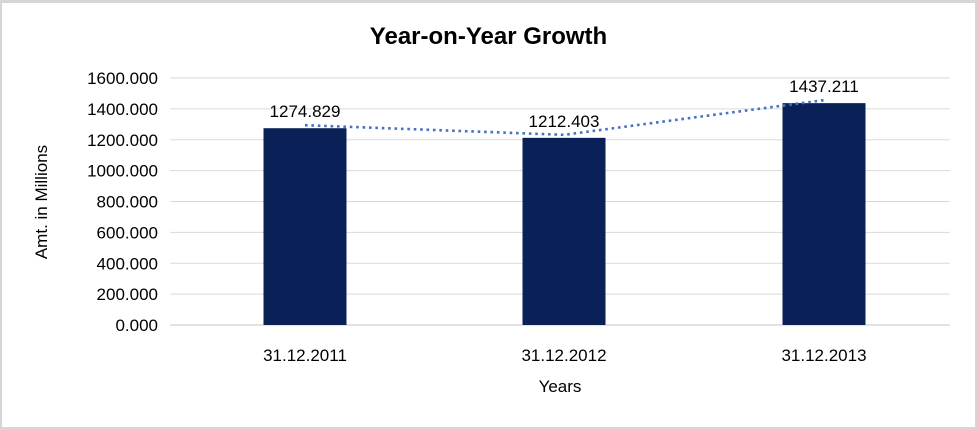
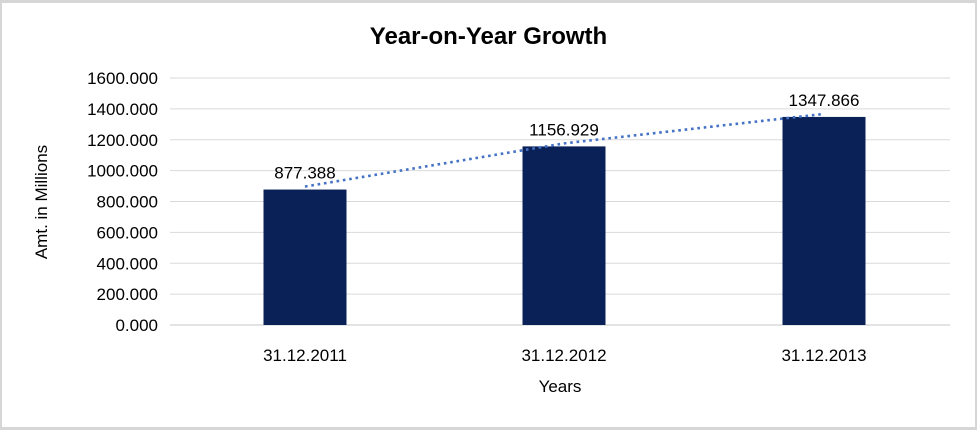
31.12.2011: 1274.829 -> 877.388
31.12.2012: 1212.403 -> 1156.929
31.12.2013: 1437.211 -> 1347.866
